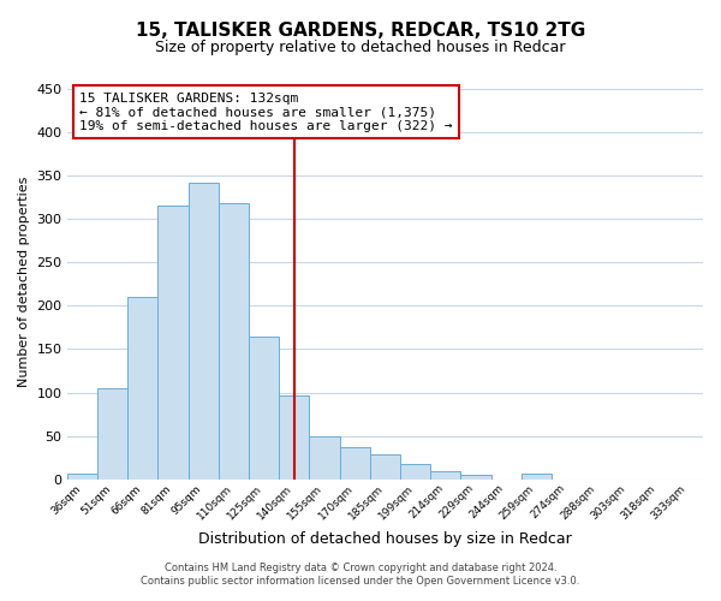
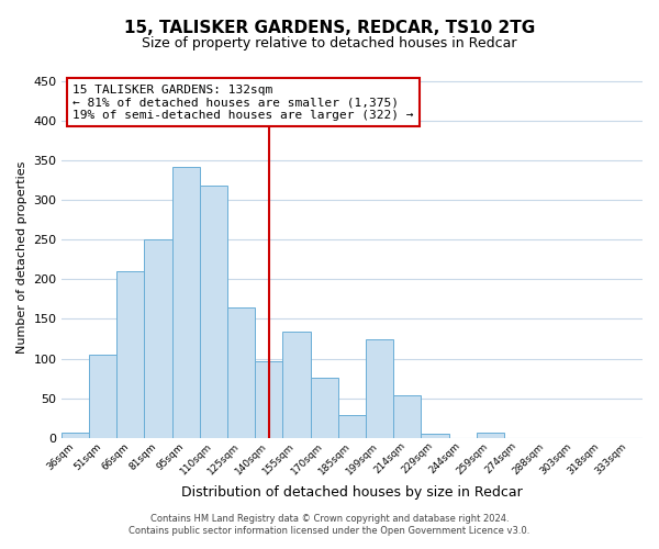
81sqm: 315 -> 250
155sqm: 50 -> 134
170sqm: 37 -> 76
199sqm: 18 -> 124
214sqm: 9 -> 54
